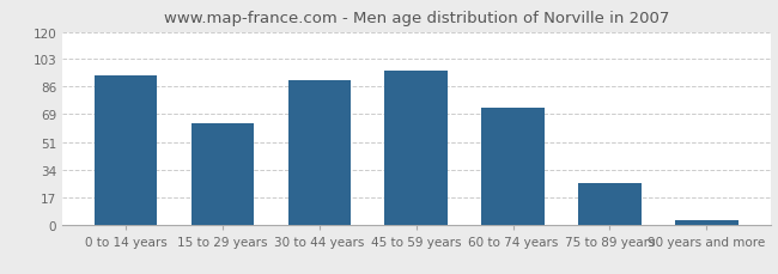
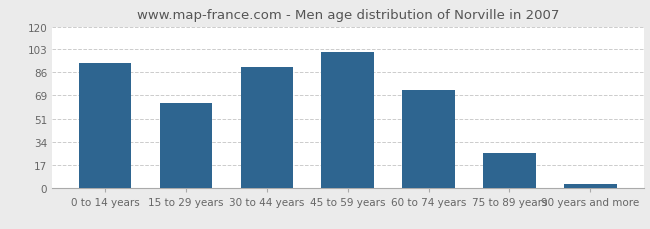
45 to 59 years: 96 -> 101
